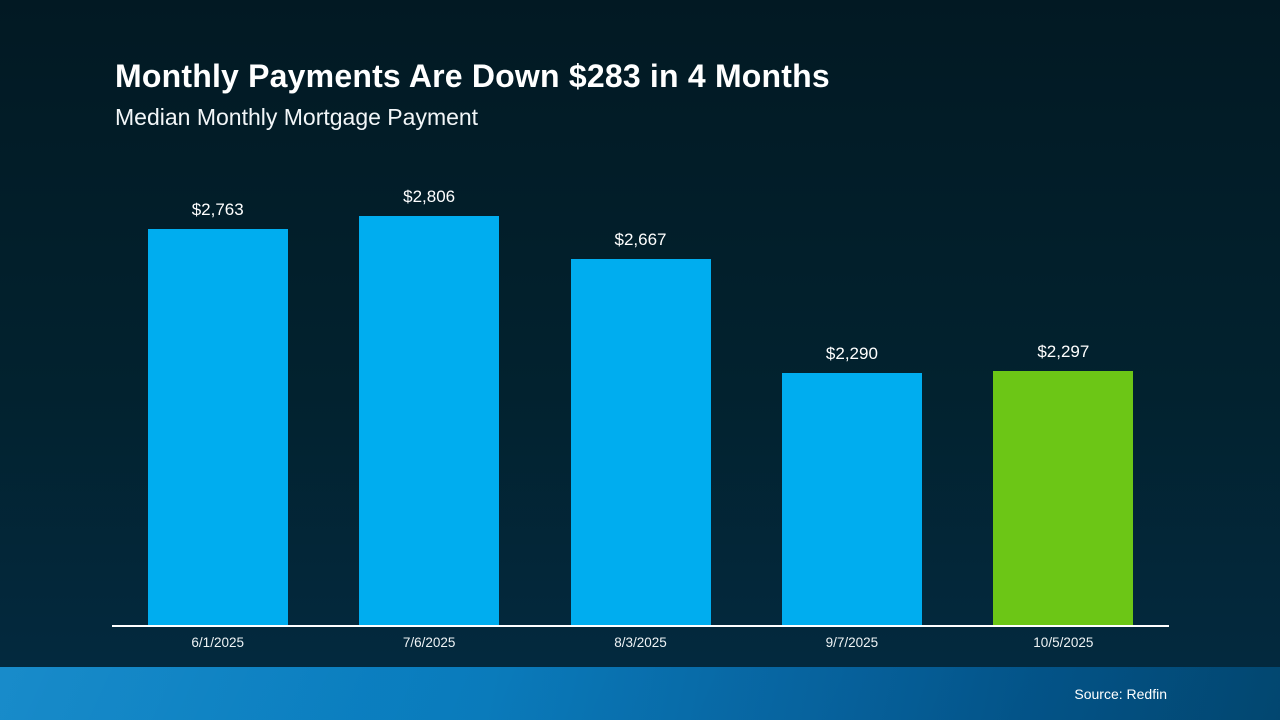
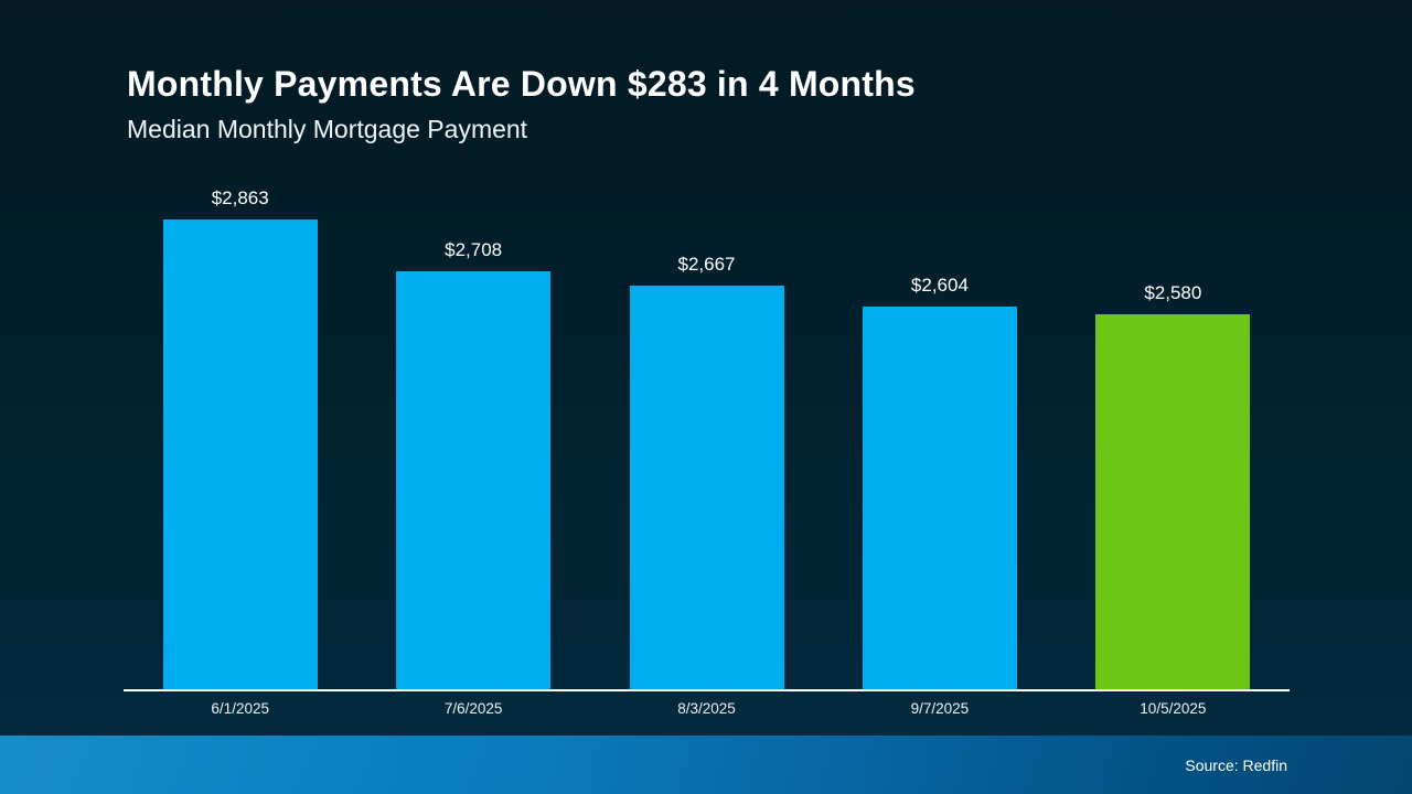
6/1/2025: $2,763 -> $2,863
7/6/2025: $2,806 -> $2,708
9/7/2025: $2,290 -> $2,604
10/5/2025: $2,297 -> $2,580
